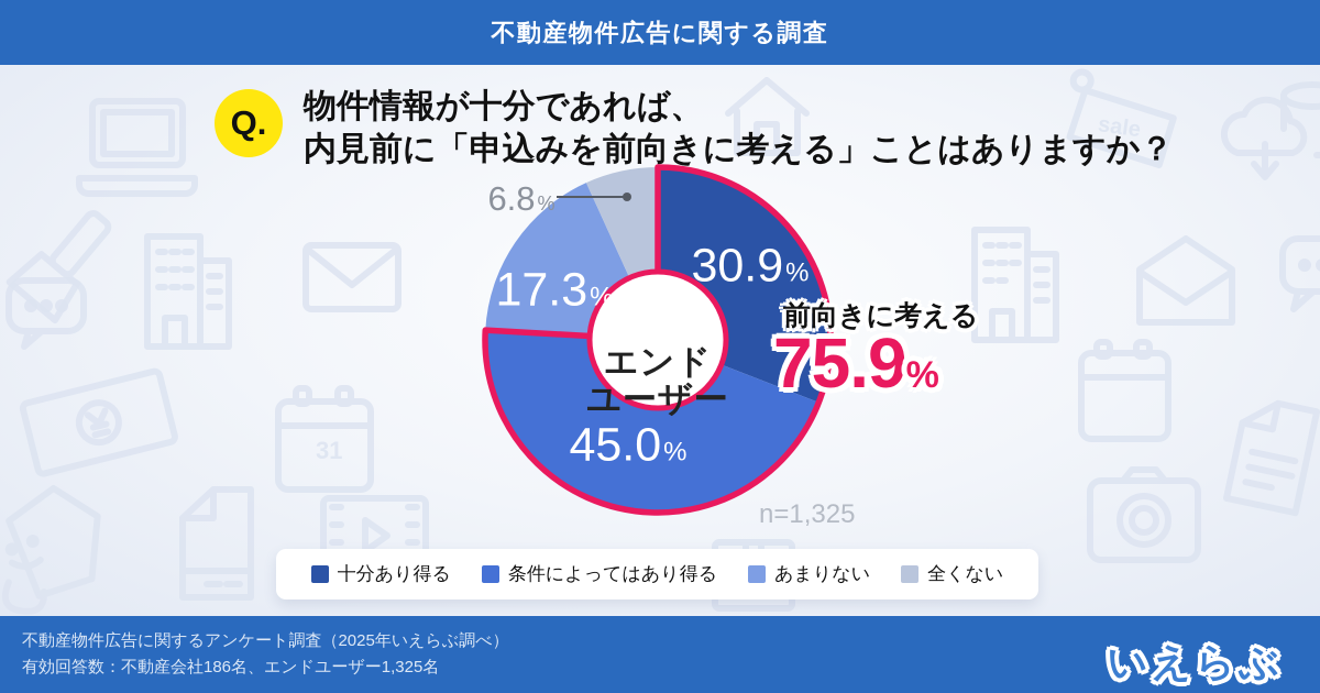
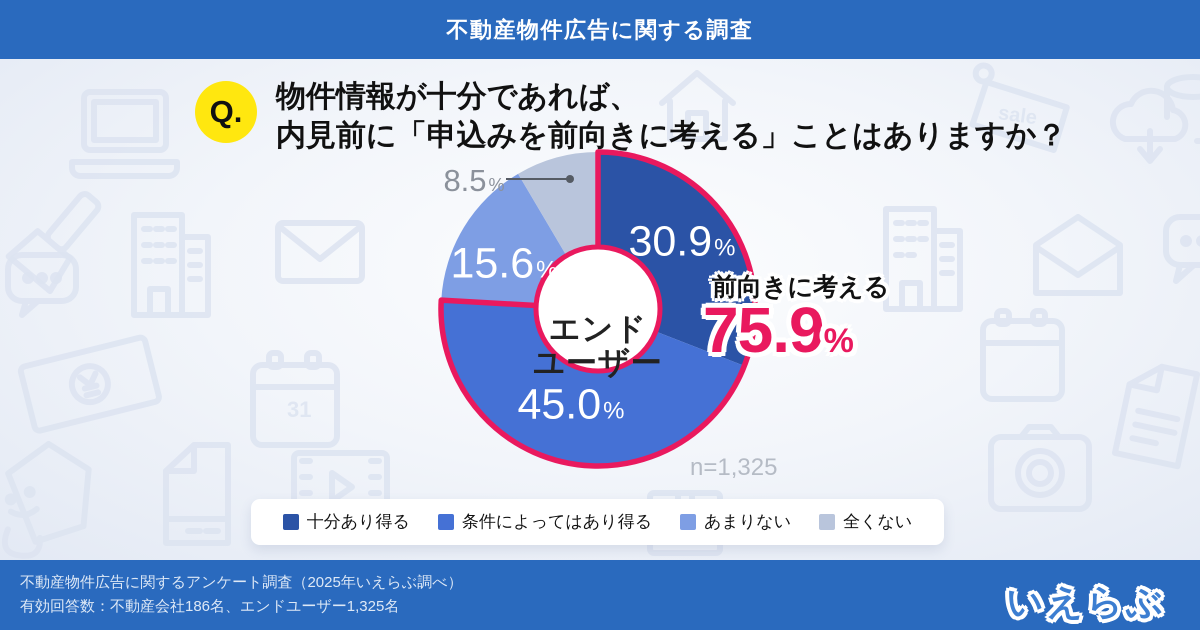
あまりない: 17.3 -> 15.6
全くない: 6.8 -> 8.5
